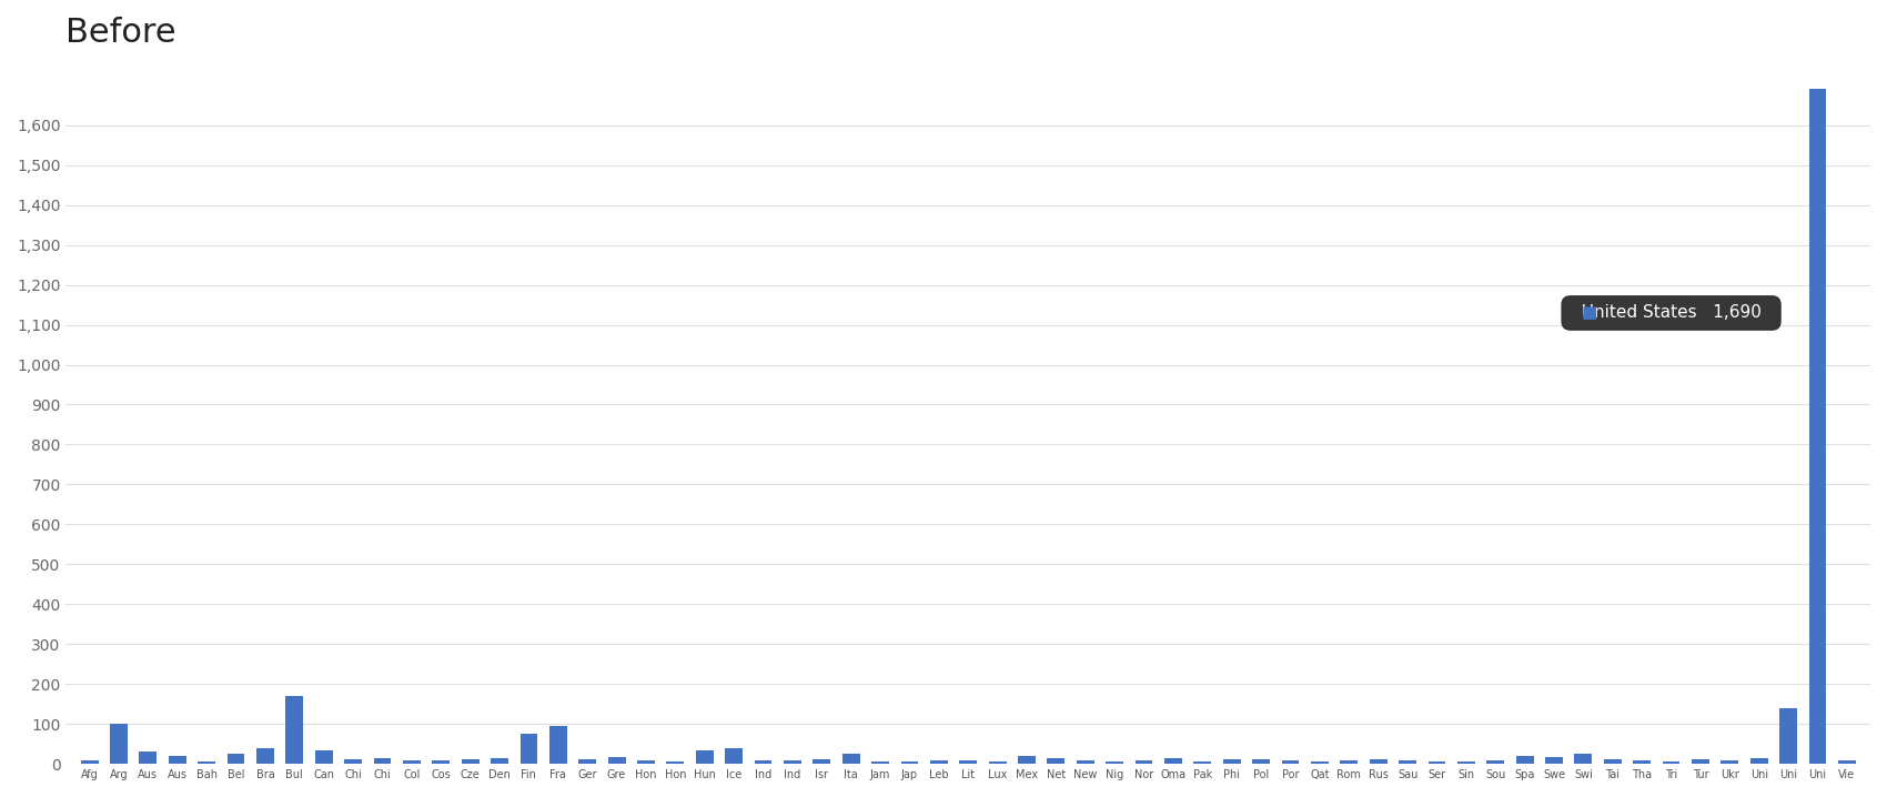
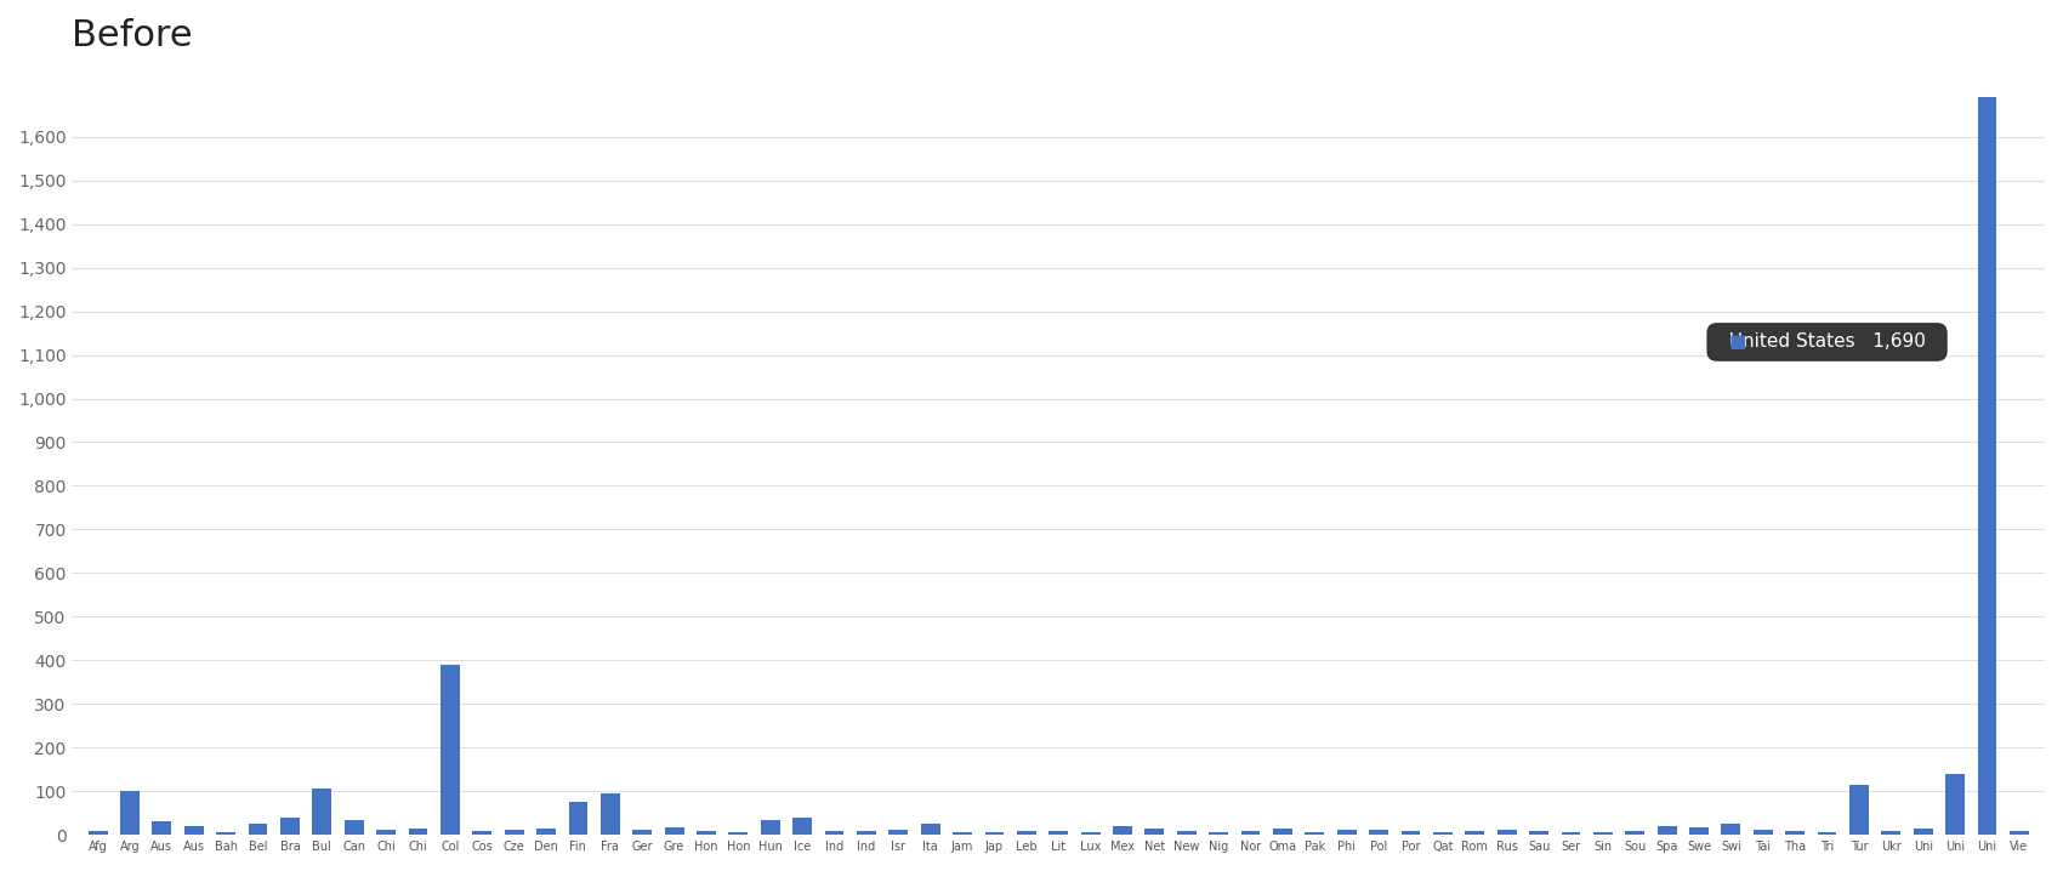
Bul: 170 -> 105
Col: 10 -> 390
Tur: 12 -> 115
